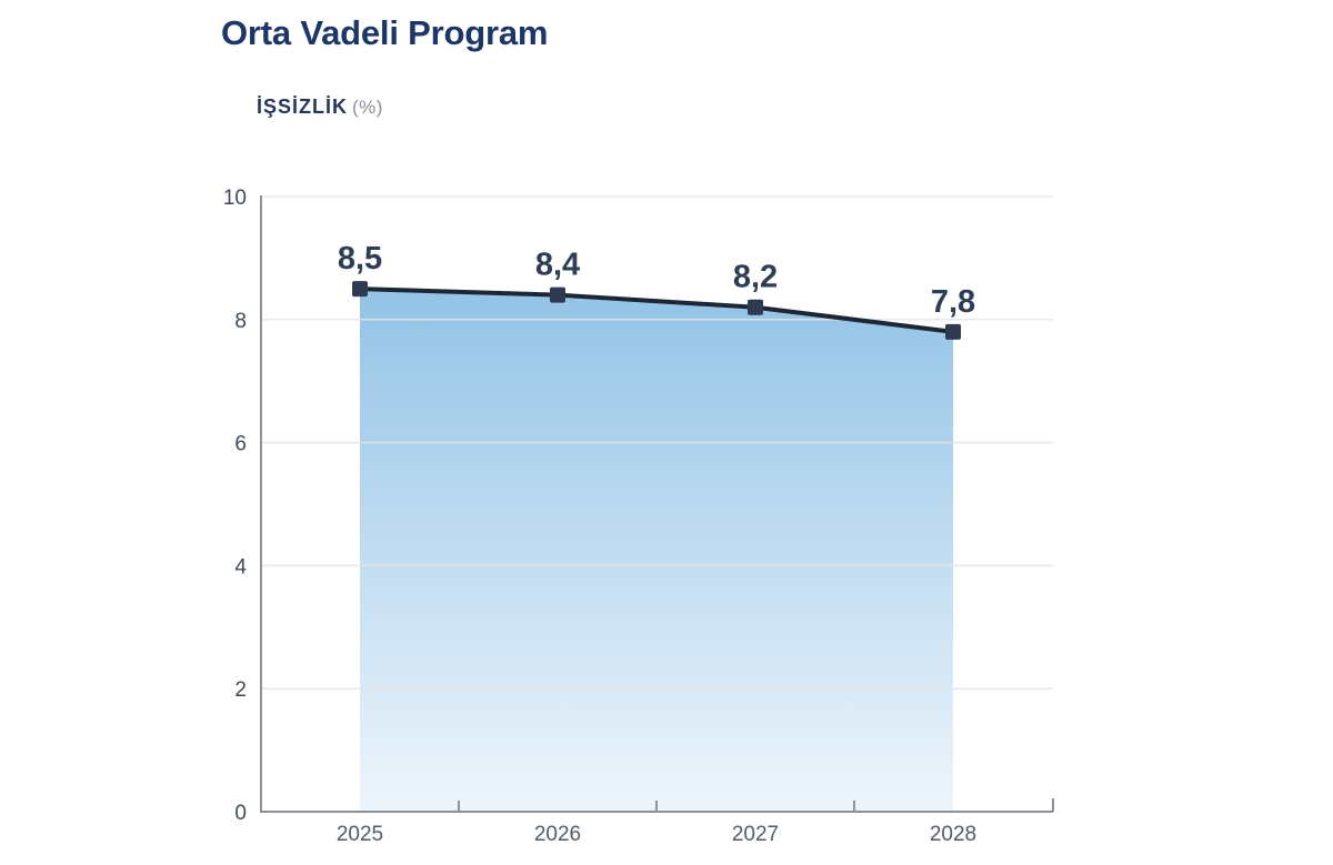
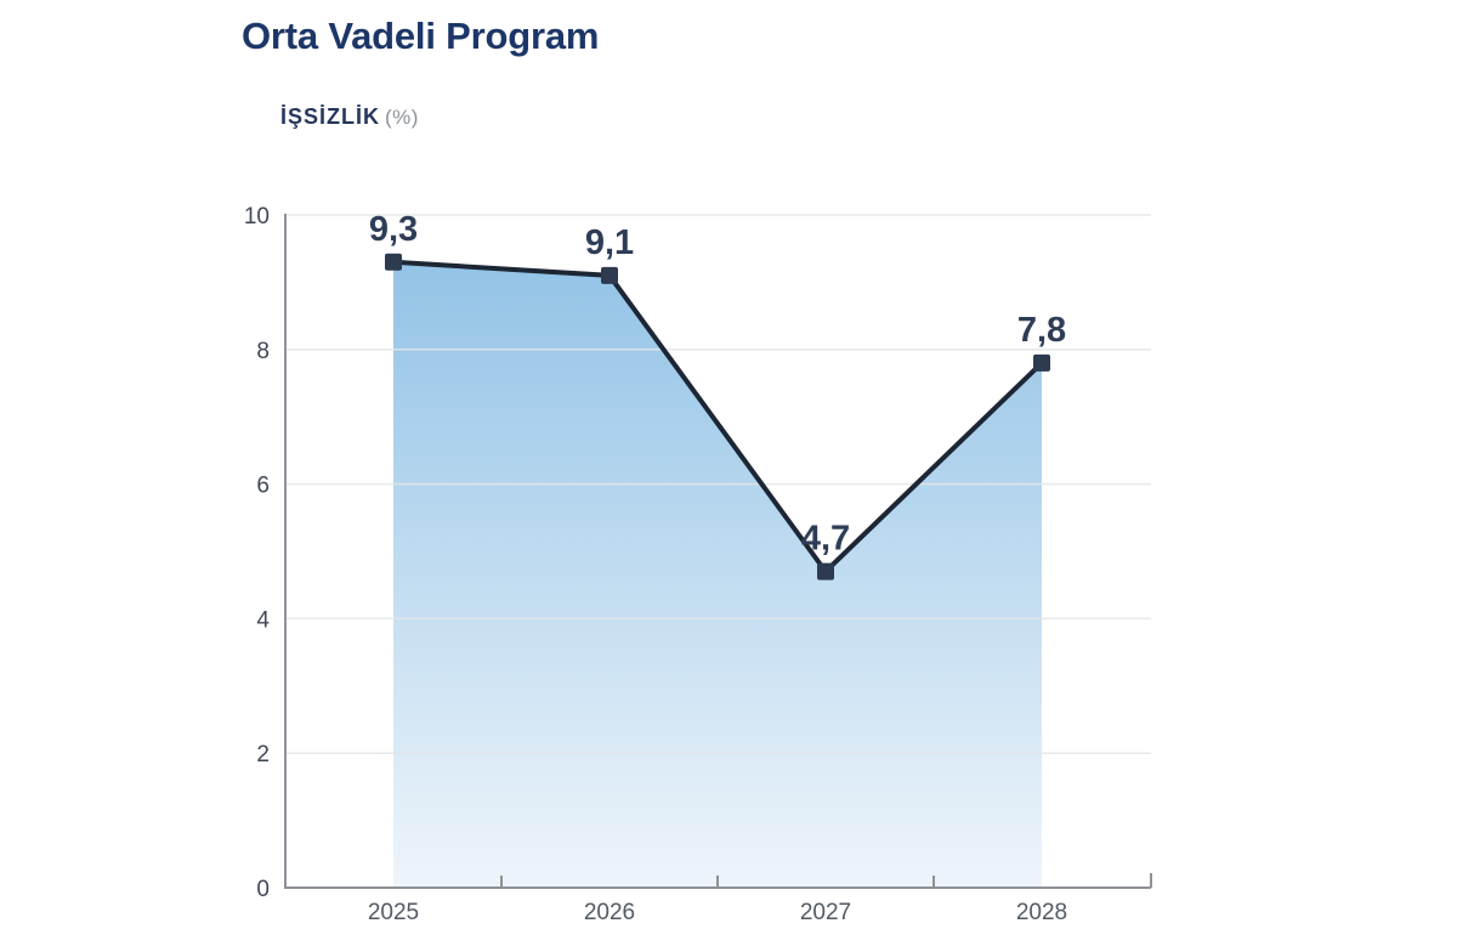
2025: 8,5 -> 9,3
2026: 8,4 -> 9,1
2027: 8,2 -> 4,7
